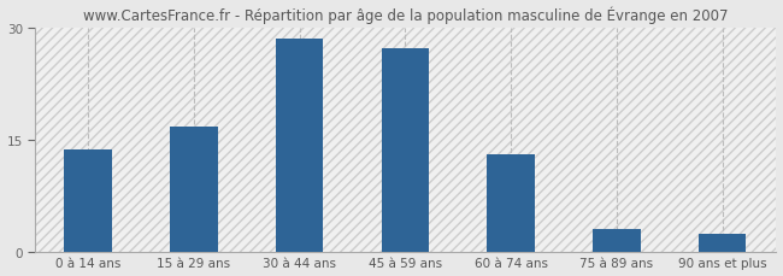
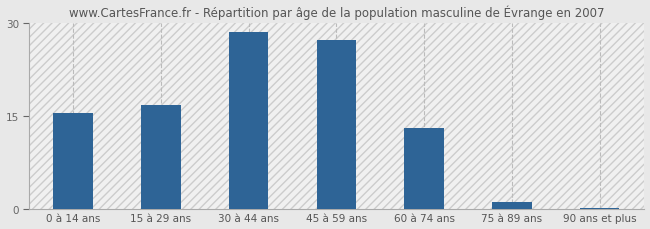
0 à 14 ans: 13.6 -> 15.4
75 à 89 ans: 3.0 -> 1.1
90 ans et plus: 2.4 -> 0.1
